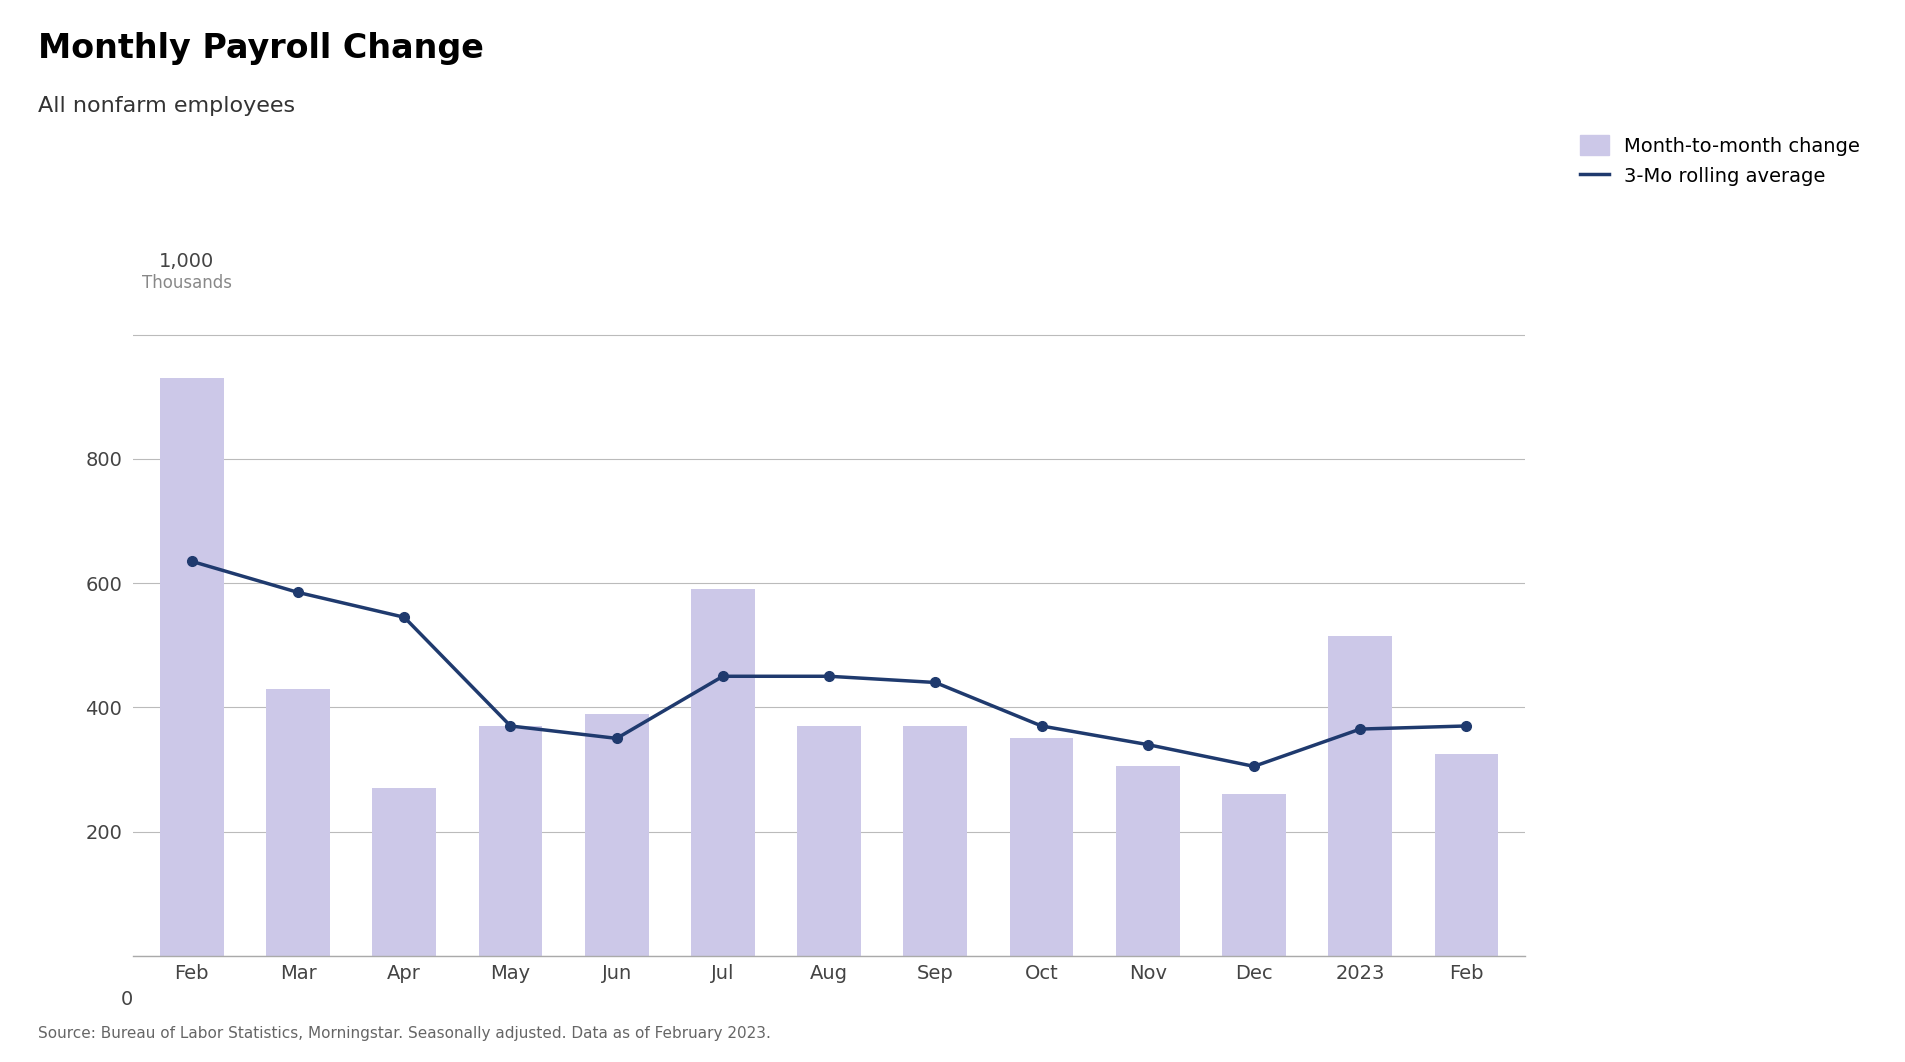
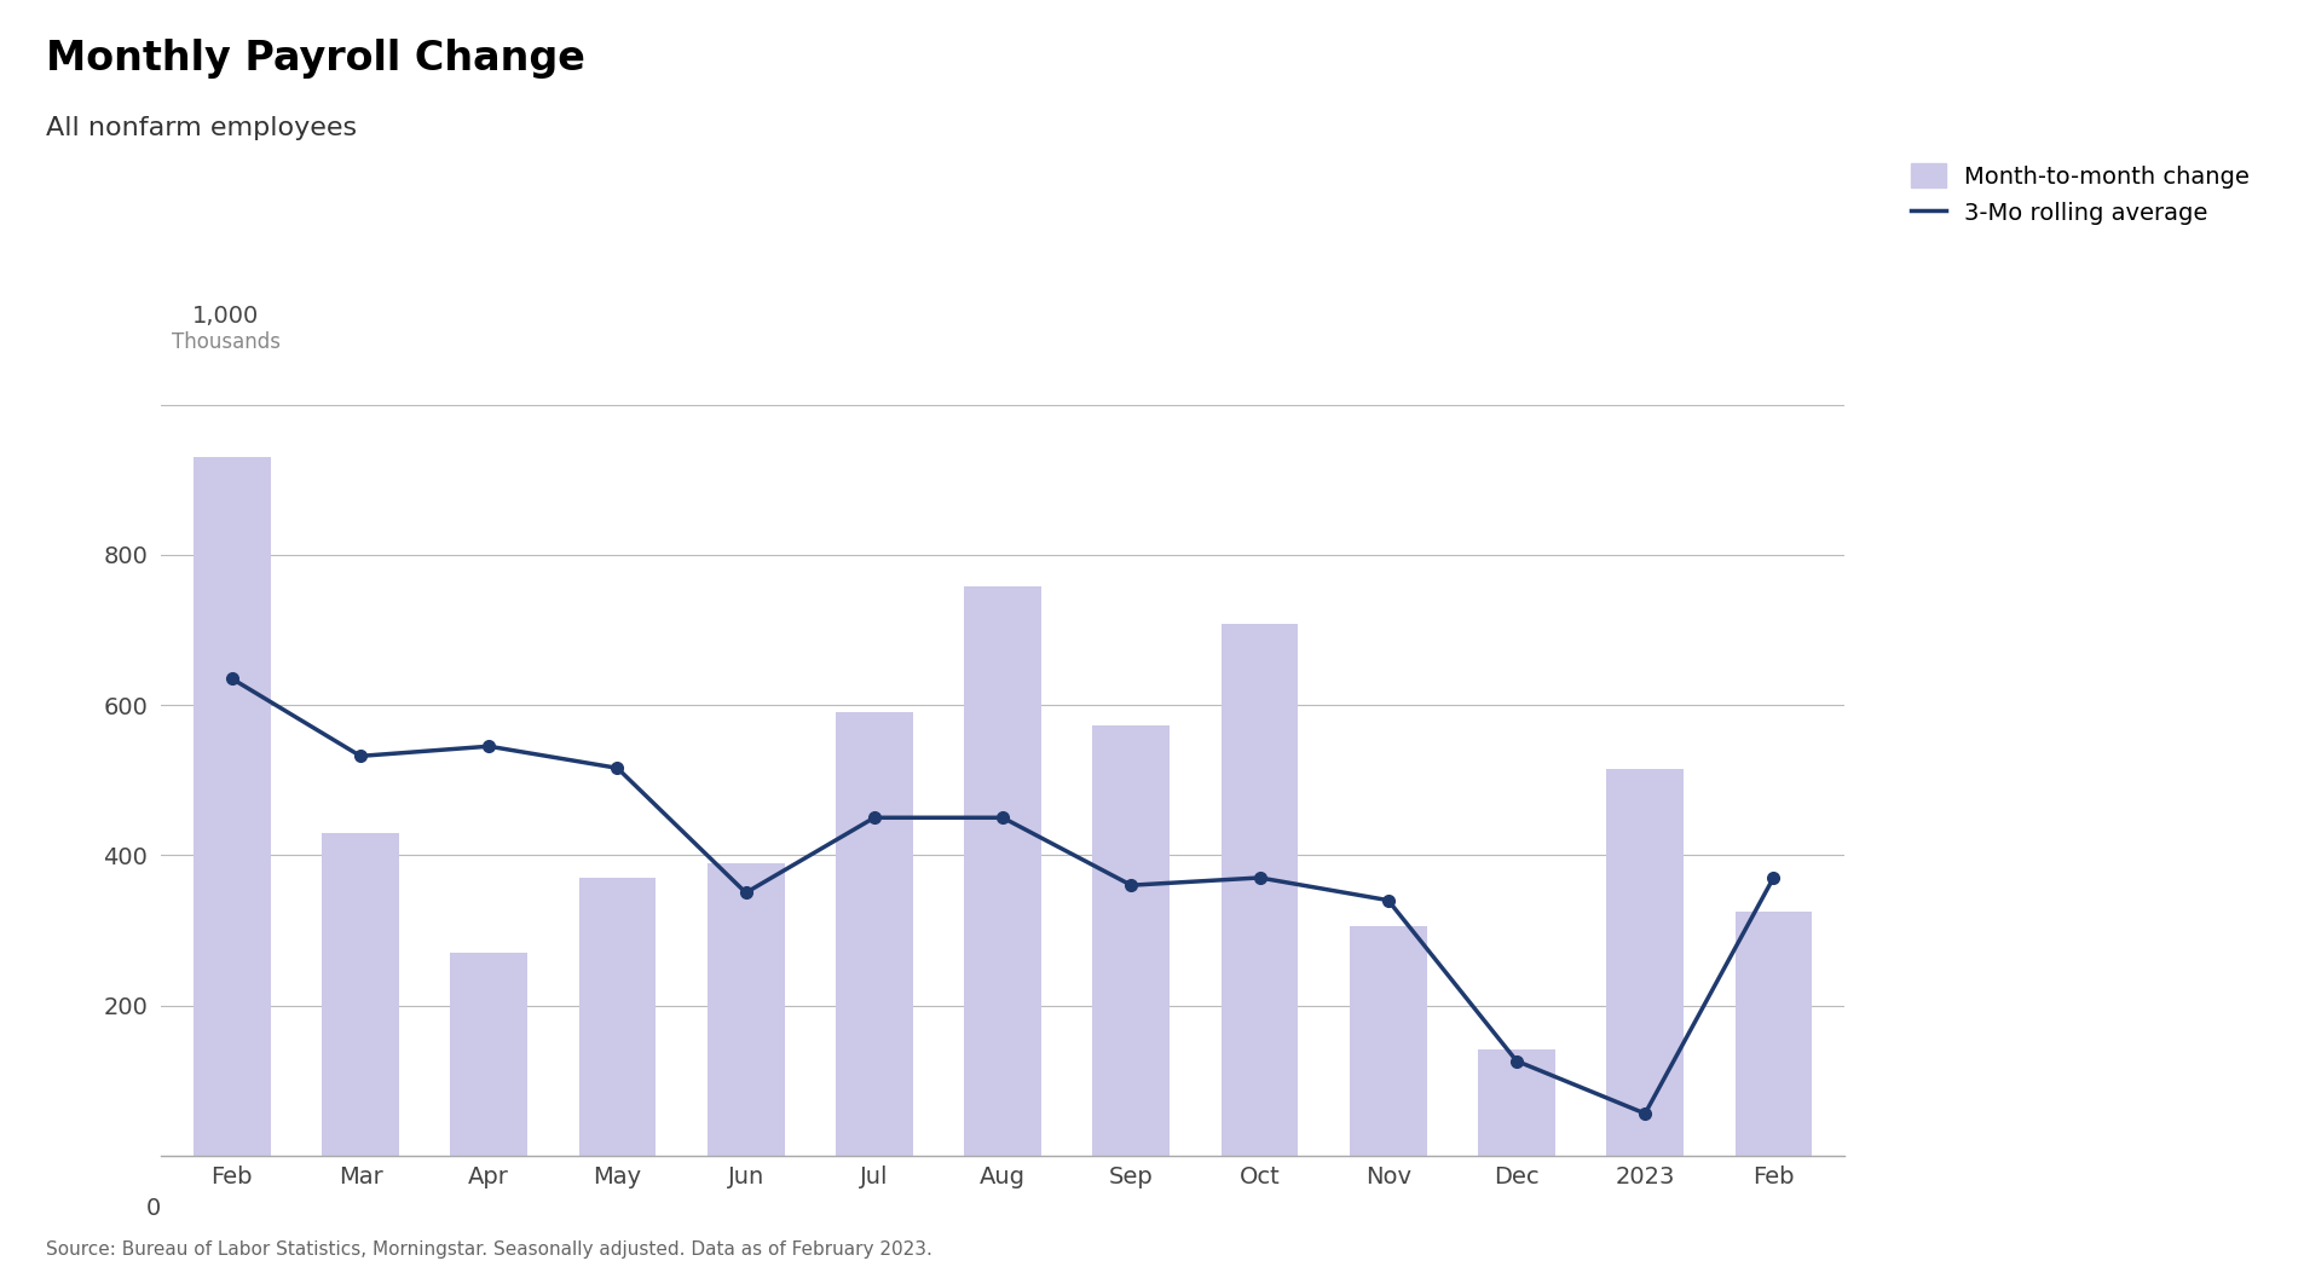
3-Mo rolling average/Mar: 585 -> 532
3-Mo rolling average/May: 370 -> 516
Month-to-month change/Aug: 370 -> 758
Month-to-month change/Sep: 370 -> 572
3-Mo rolling average/Sep: 440 -> 360
Month-to-month change/Oct: 350 -> 708
Month-to-month change/Dec: 260 -> 142
3-Mo rolling average/Dec: 305 -> 126
3-Mo rolling average/2023: 365 -> 56
